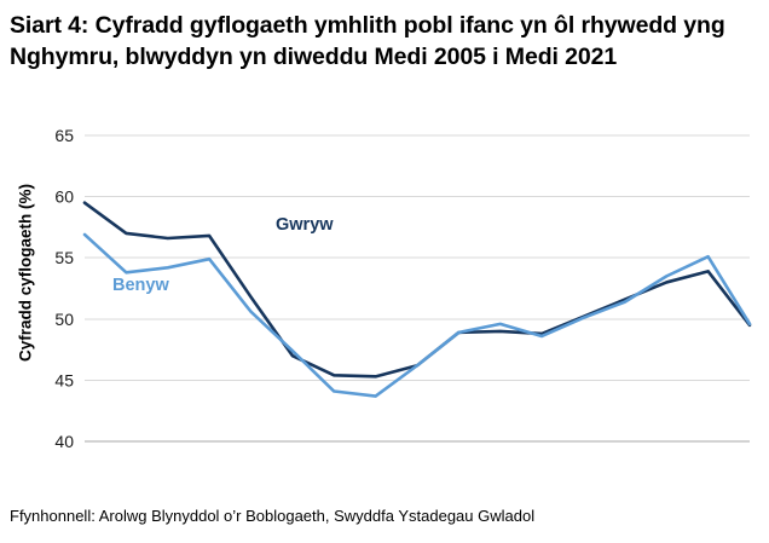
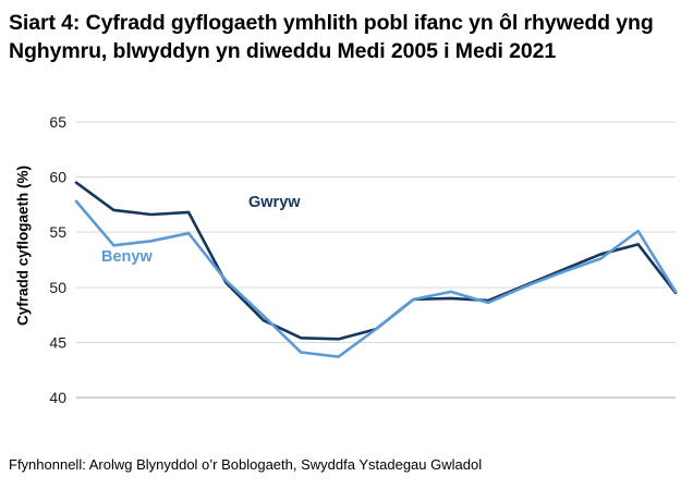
Benyw/Med 2005: 56.9 -> 57.8
Gwryw/Med 2009: 51.8 -> 50.4
Benyw/Med 2019: 53.5 -> 52.6
